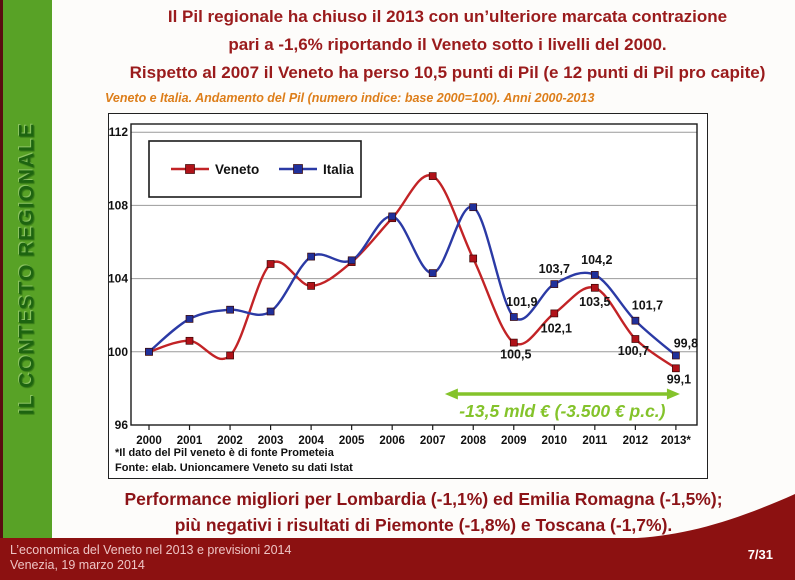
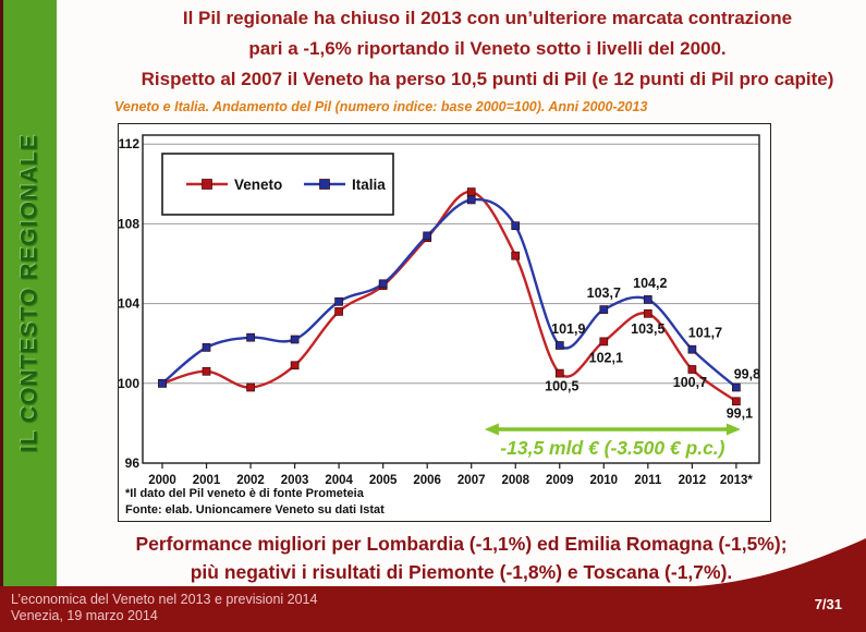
Veneto/2003: 104.8 -> 100.9
Italia/2004: 105.2 -> 104.1
Italia/2007: 104.3 -> 109.2
Veneto/2008: 105.1 -> 106.4
